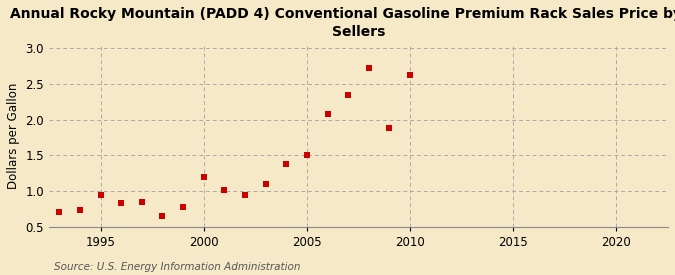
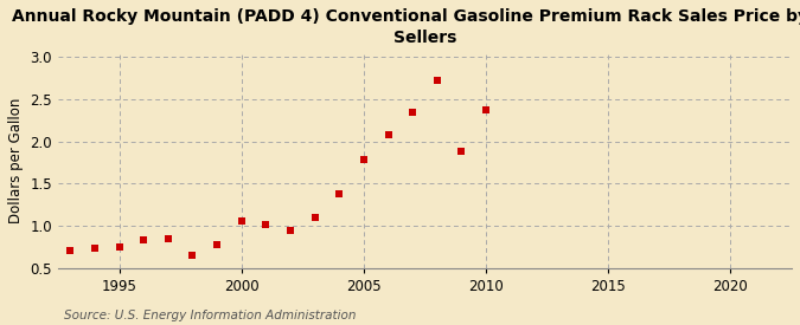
1995: 0.94 -> 0.75
2000: 1.20 -> 1.06
2005: 1.50 -> 1.78
2010: 2.62 -> 2.37
